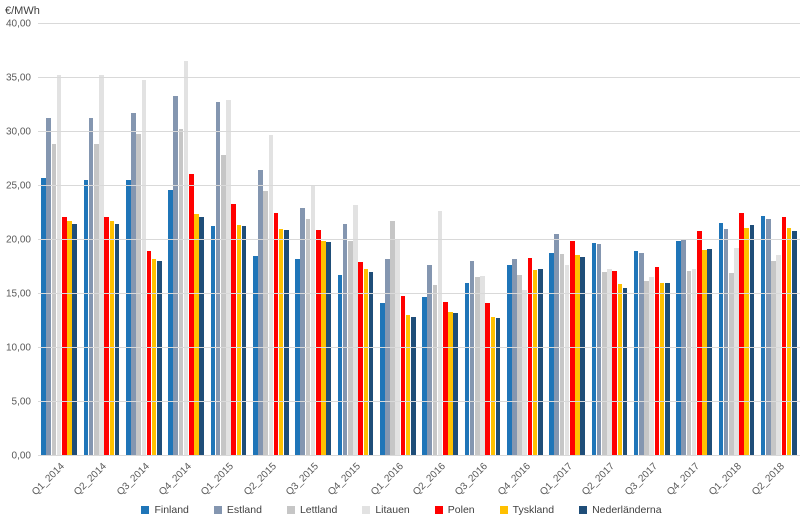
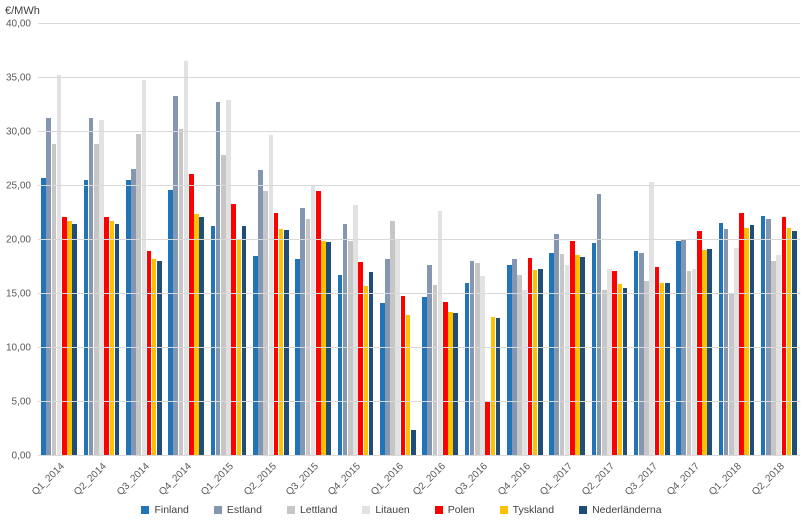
Litauen/Q2_2014: 35,3 -> 31,1
Estland/Q3_2014: 31,8 -> 26,6
Tyskland/Q1_2015: 21,4 -> 20,0
Polen/Q3_2015: 20,9 -> 24,5
Tyskland/Q4_2015: 17,3 -> 15,7
Nederländerna/Q1_2016: 12,9 -> 2,4
Lettland/Q3_2016: 16,6 -> 17,9
Polen/Q3_2016: 14,2 -> 5,0
Estland/Q2_2017: 19,6 -> 24,3
Lettland/Q2_2017: 17,0 -> 15,4
Litauen/Q3_2017: 16,6 -> 25,4
Lettland/Q1_2018: 16,9 -> 15,0
